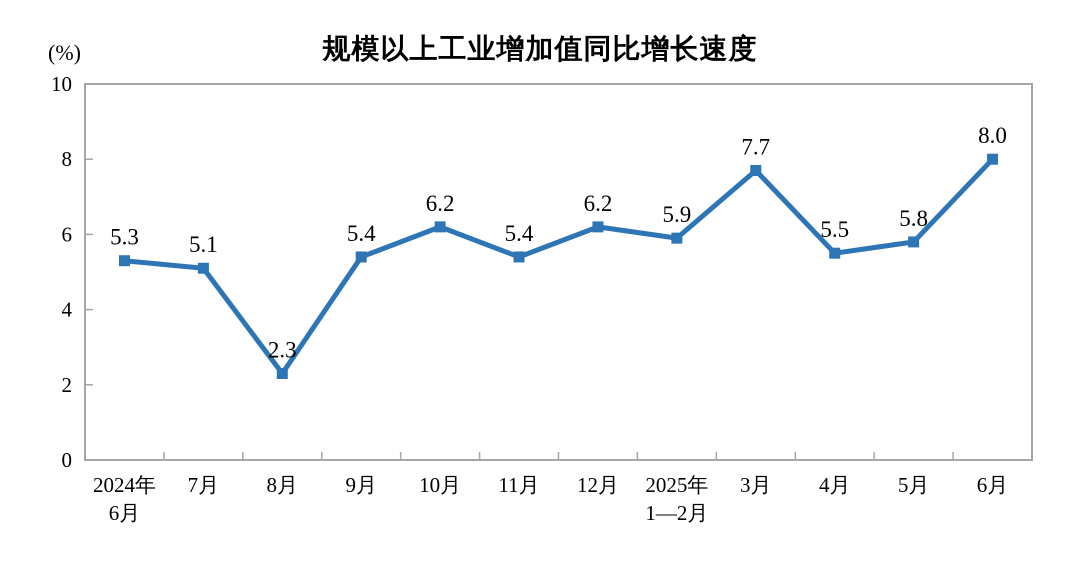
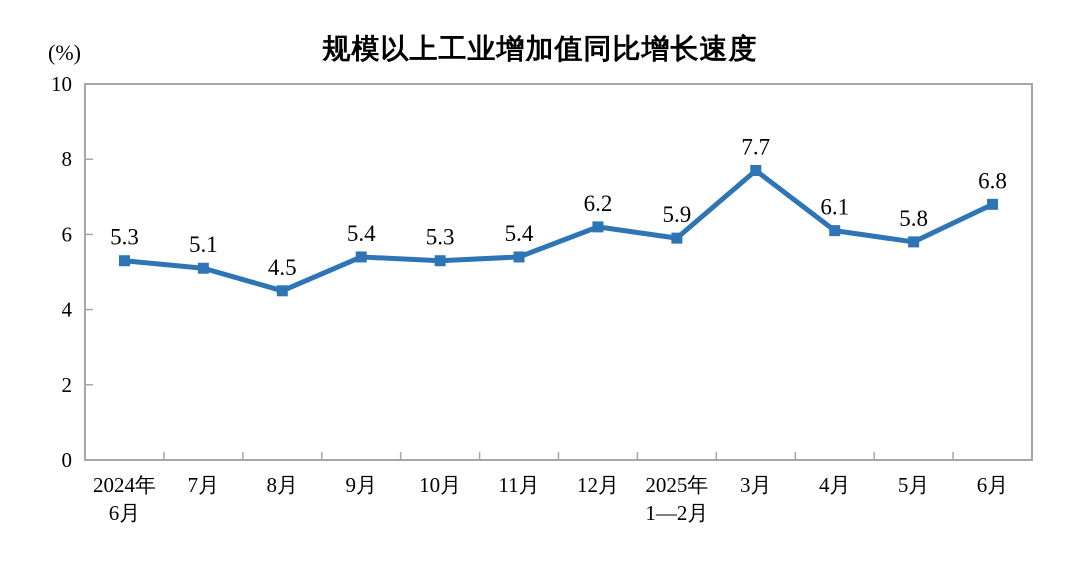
8月: 2.3 -> 4.5
10月: 6.2 -> 5.3
4月: 5.5 -> 6.1
6月: 8.0 -> 6.8
